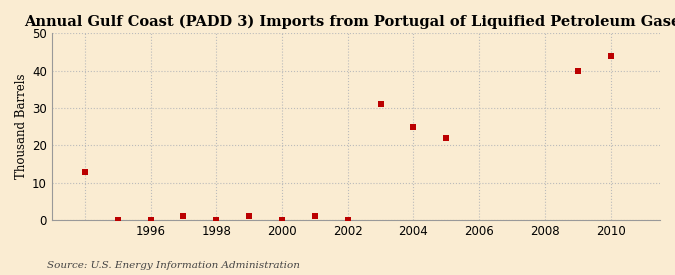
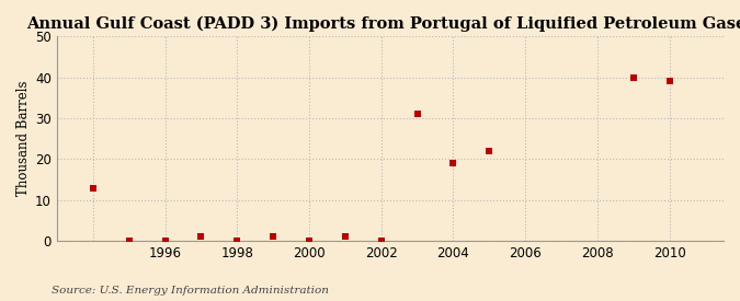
2004: 25 -> 19
2010: 44 -> 39
